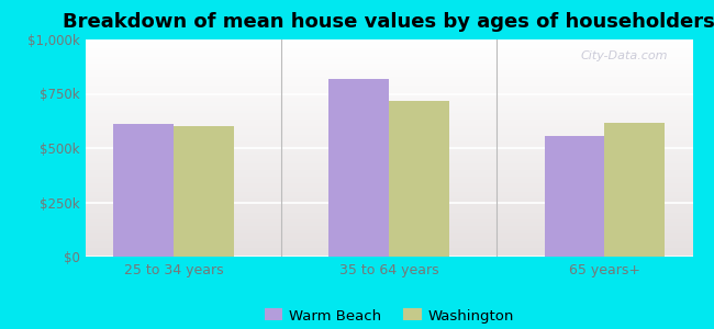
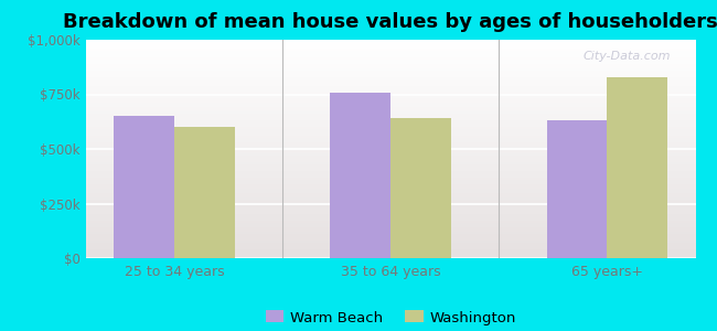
Warm Beach/25 to 34 years: $610k -> $650k
Warm Beach/35 to 64 years: $820k -> $760k
Washington/35 to 64 years: $720k -> $640k
Warm Beach/65 years+: $560k -> $630k
Washington/65 years+: $620k -> $830k
